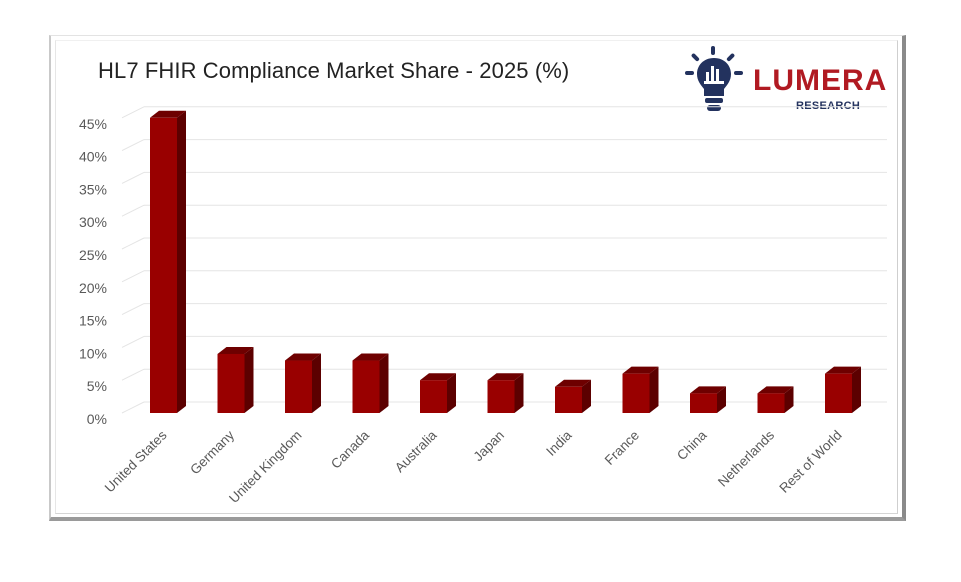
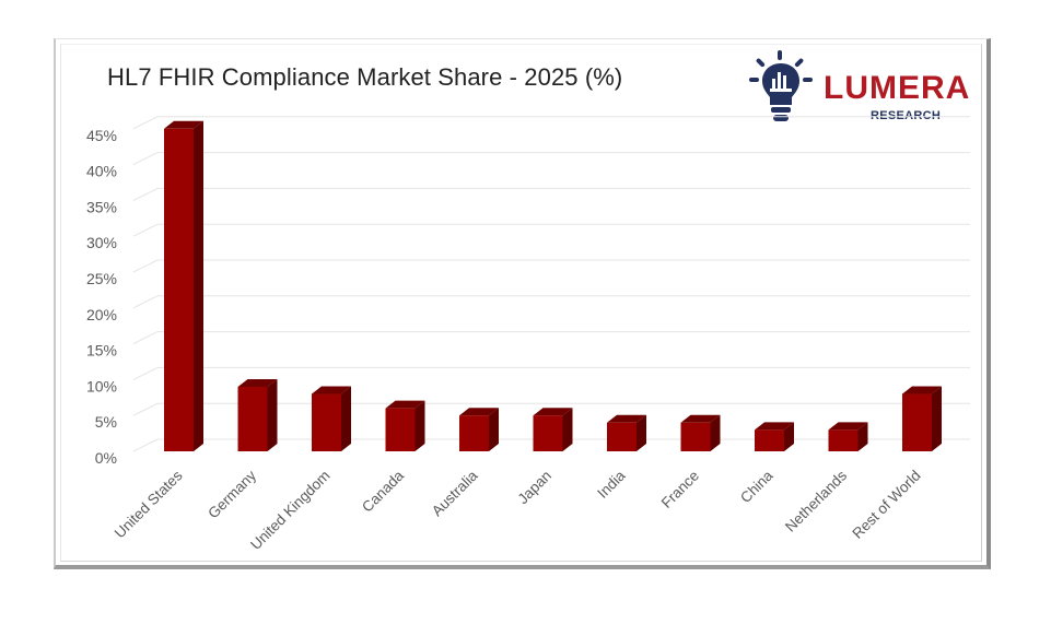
Canada: 8% -> 6%
France: 6% -> 4%
Rest of World: 6% -> 8%
